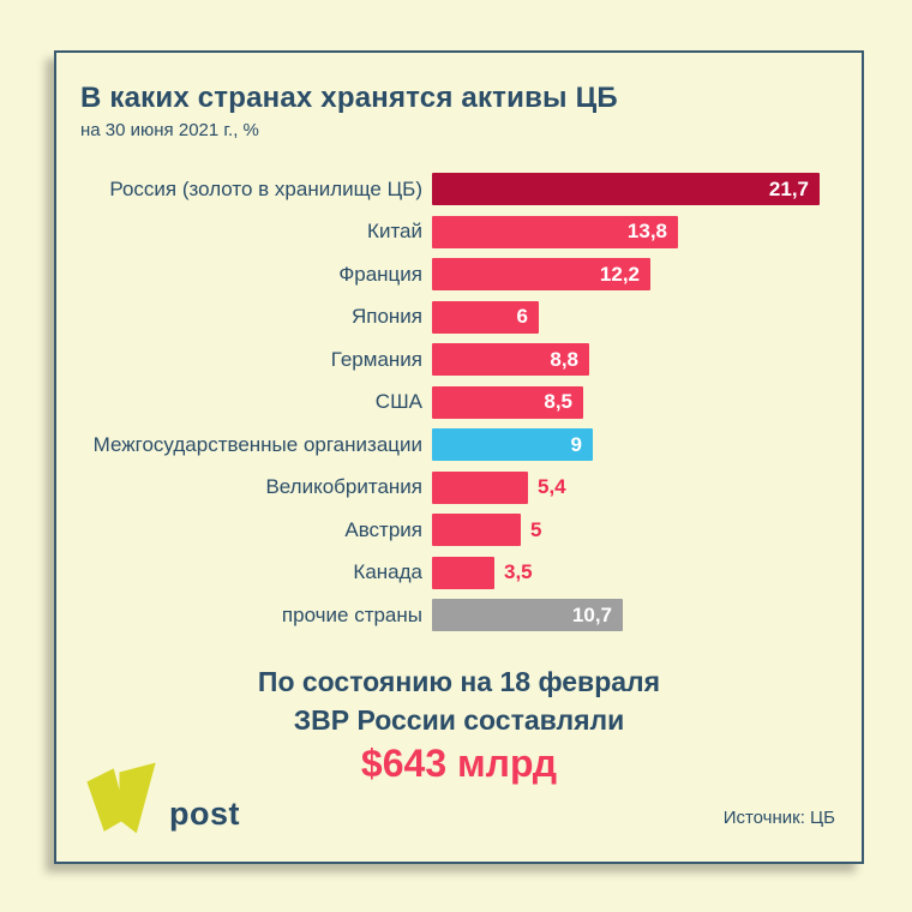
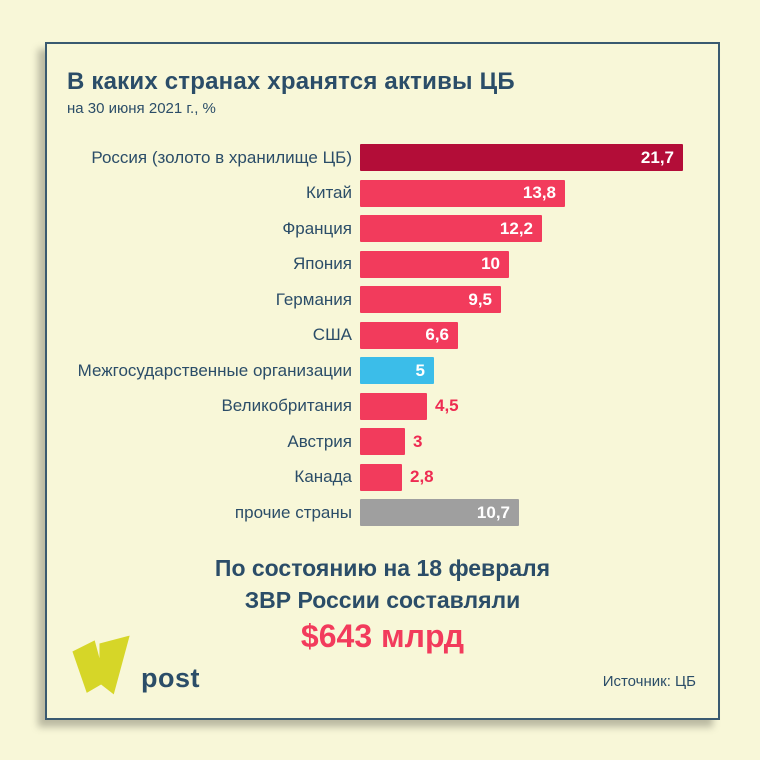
Япония: 6 -> 10
Германия: 8,8 -> 9,5
США: 8,5 -> 6,6
Межгосударственные организации: 9 -> 5
Великобритания: 5,4 -> 4,5
Австрия: 5 -> 3
Канада: 3,5 -> 2,8
